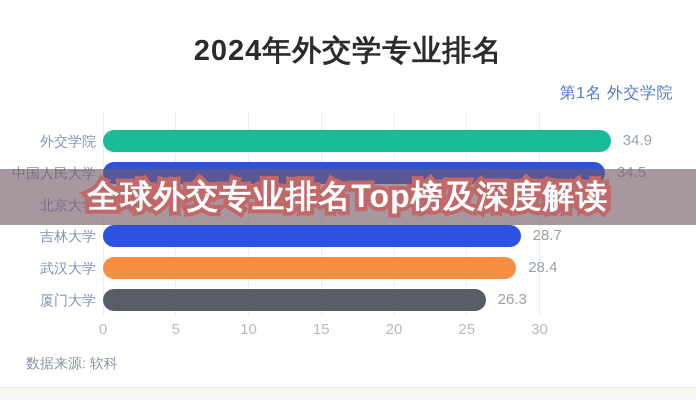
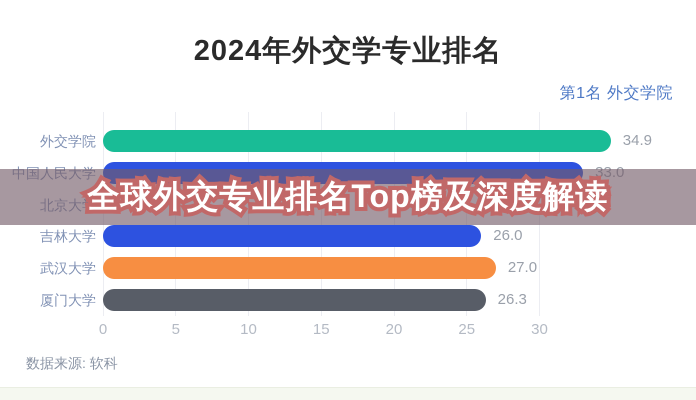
中国人民大学: 34.5 -> 33.0
吉林大学: 28.7 -> 26.0
武汉大学: 28.4 -> 27.0
